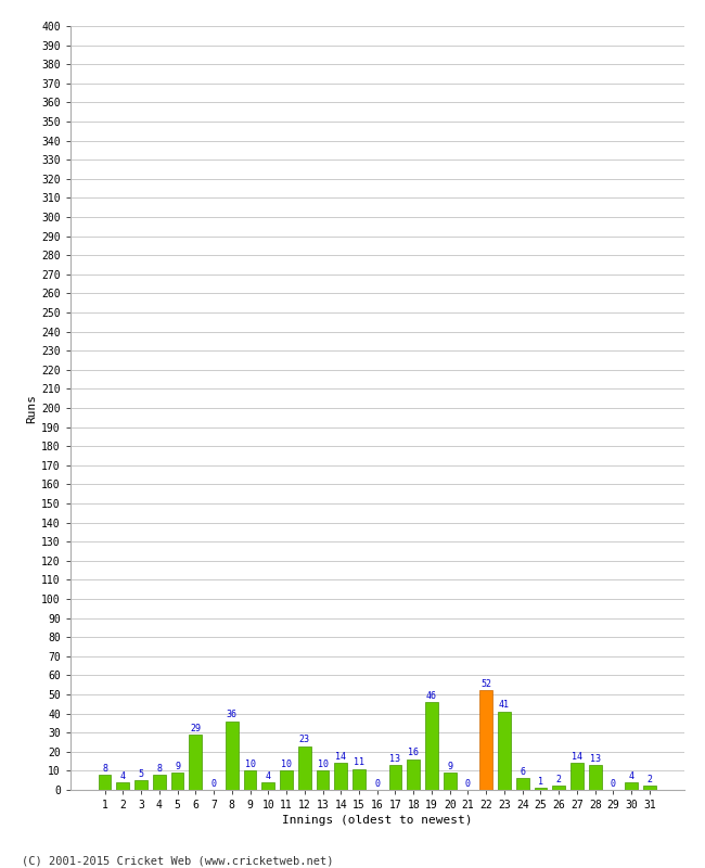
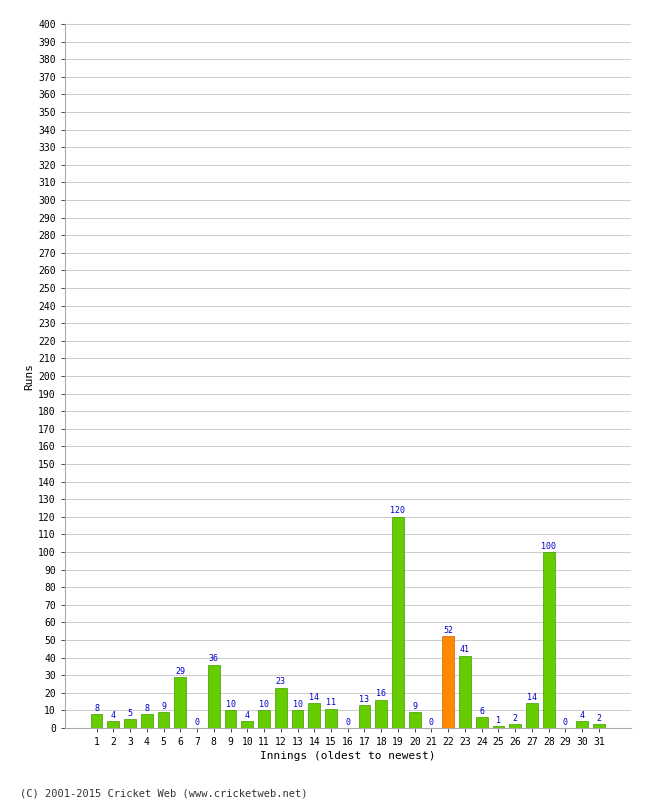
19: 46 -> 120
28: 13 -> 100
